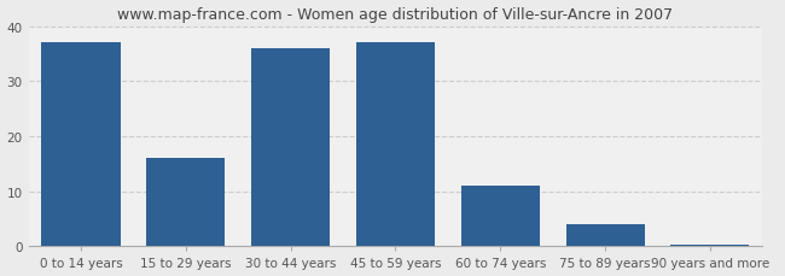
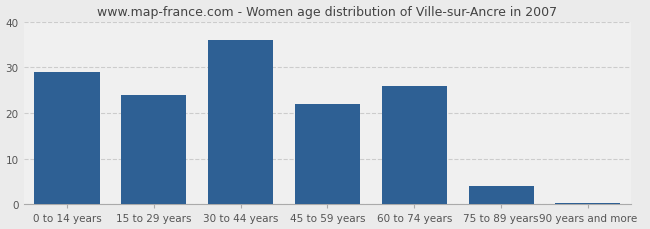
0 to 14 years: 37.0 -> 29.0
15 to 29 years: 16.0 -> 24.0
45 to 59 years: 37.0 -> 22.0
60 to 74 years: 11.0 -> 26.0
